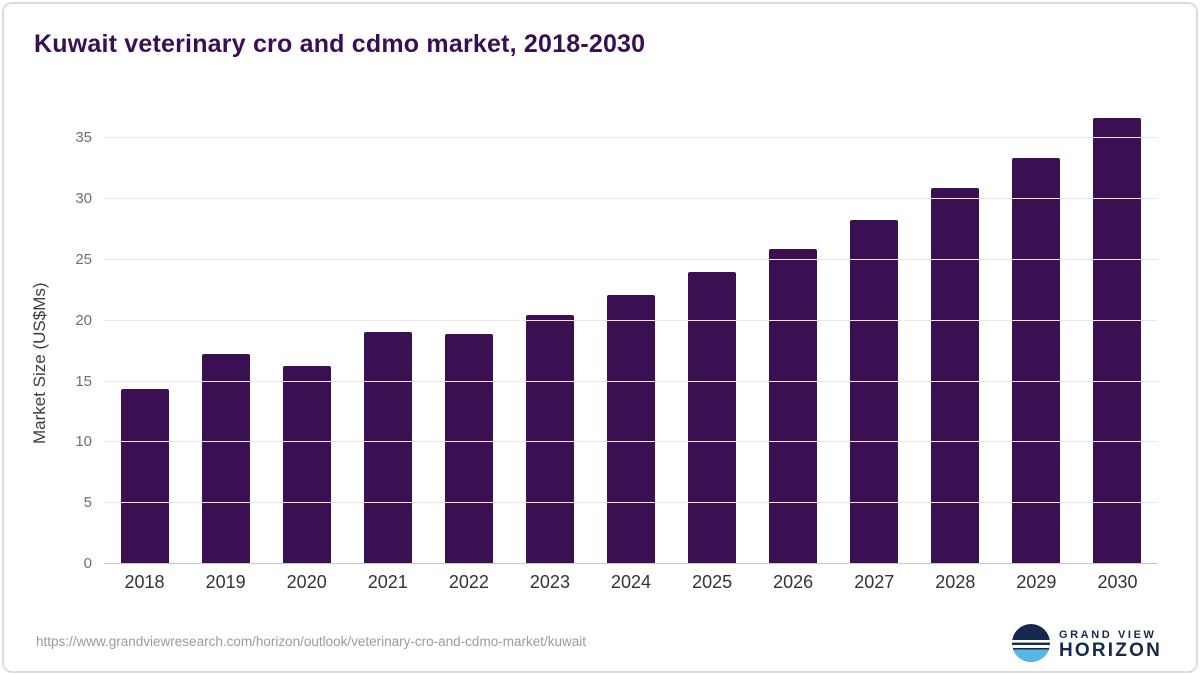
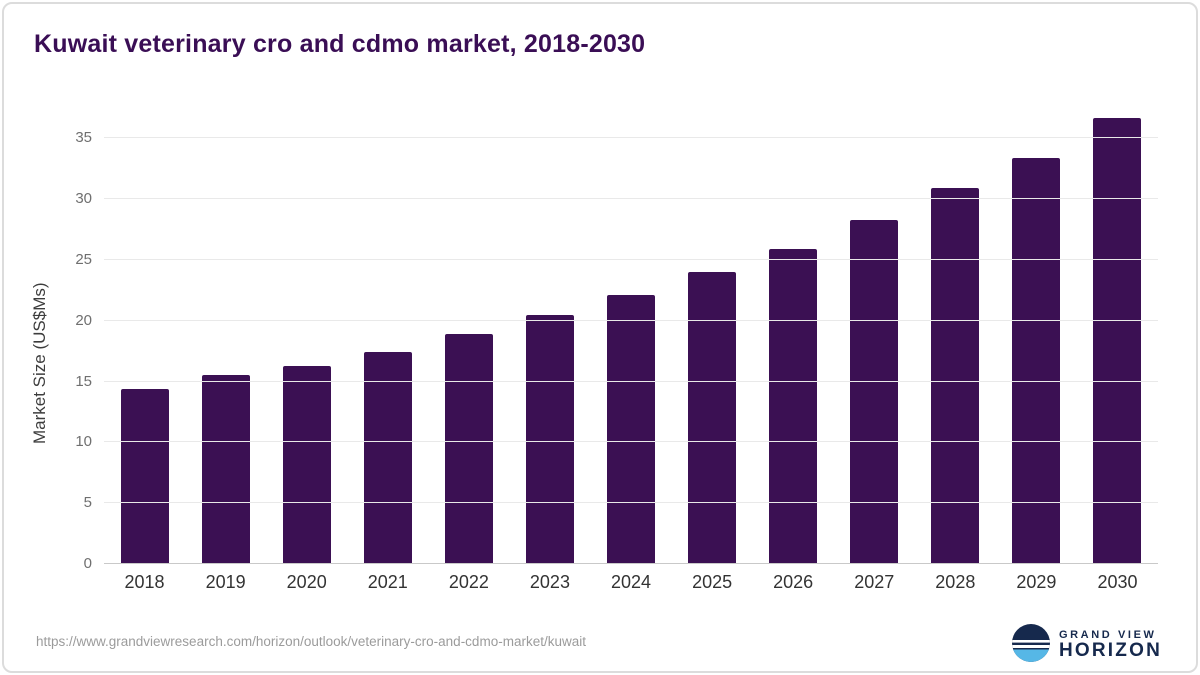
2019: 17.3 -> 15.5
2021: 19.1 -> 17.4
